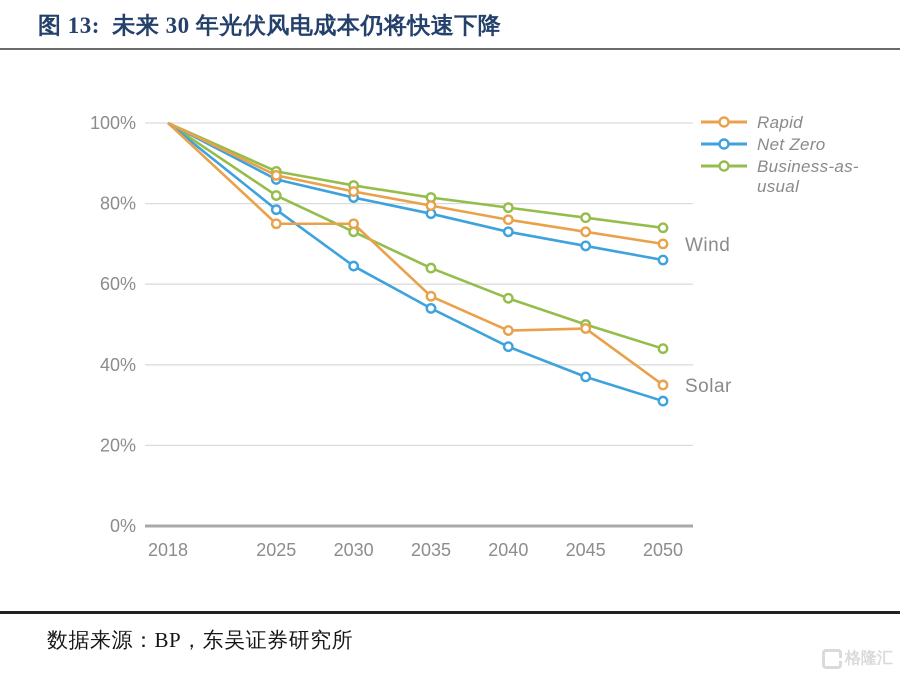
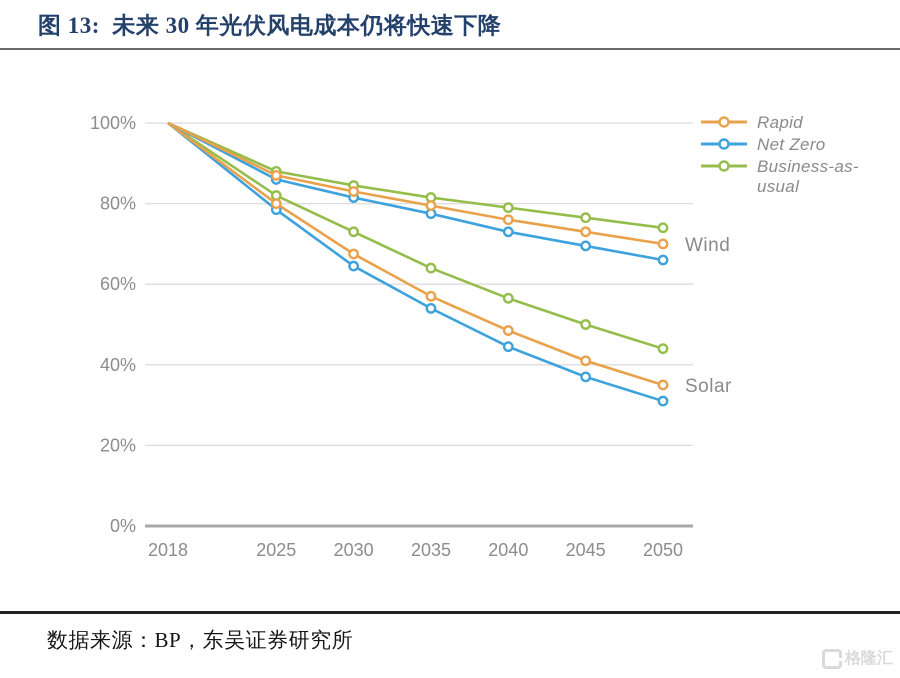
Solar Rapid/2025: 75% -> 80%
Solar Rapid/2030: 75% -> 68%
Solar Rapid/2045: 49% -> 41%
